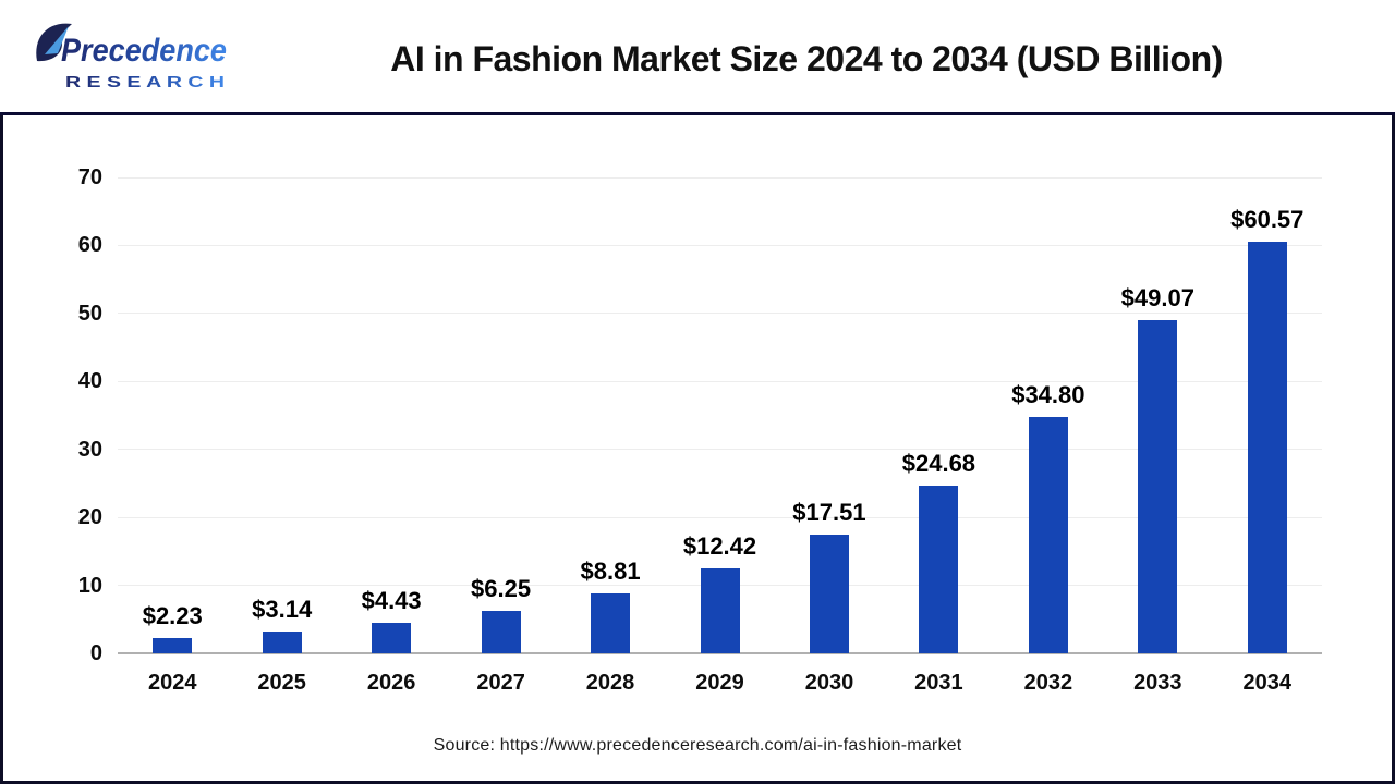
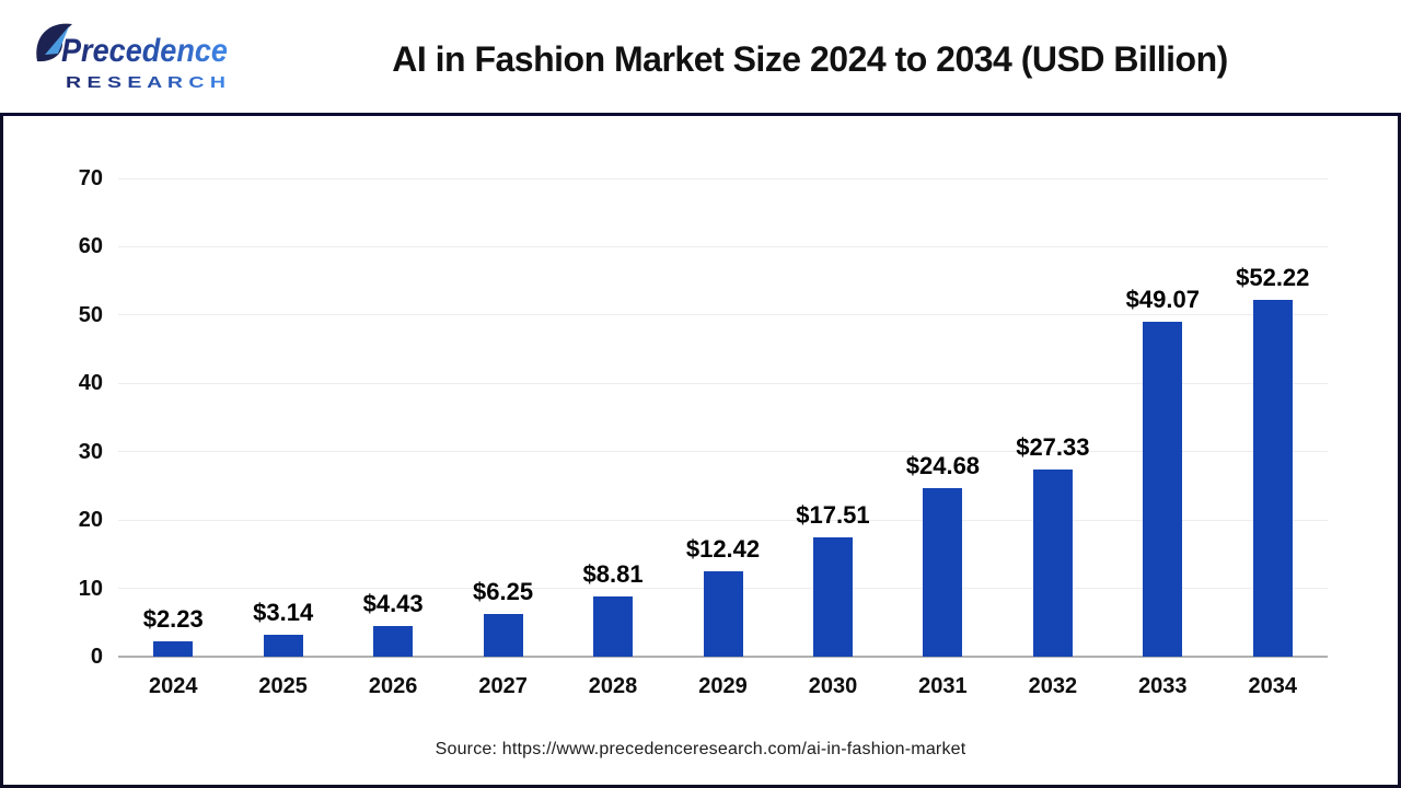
2032: $34.80 -> $27.33
2034: $60.57 -> $52.22
